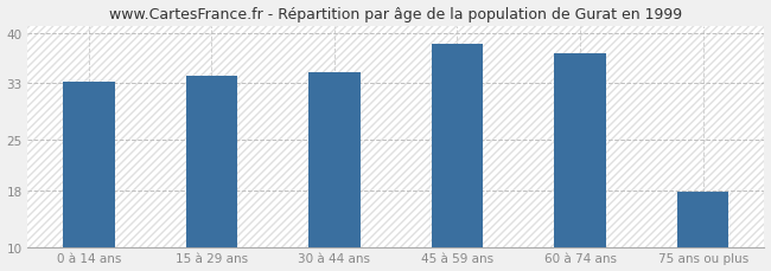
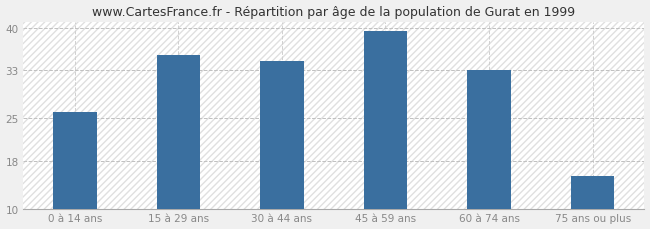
0 à 14 ans: 33.2 -> 26.0
15 à 29 ans: 34.0 -> 35.5
45 à 59 ans: 38.4 -> 39.5
60 à 74 ans: 37.2 -> 33.0
75 ans ou plus: 17.8 -> 15.5
